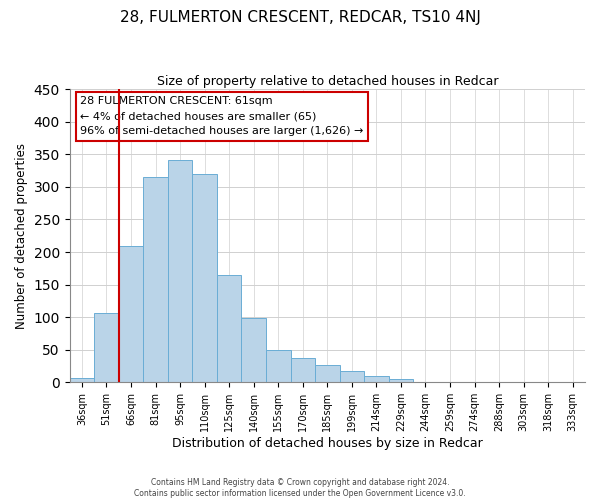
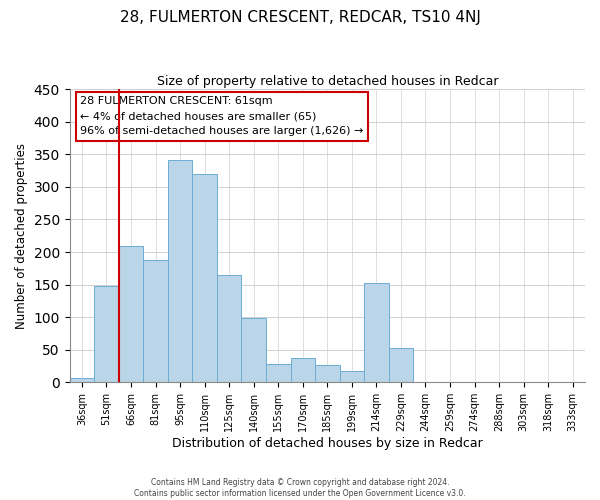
51sqm: 107 -> 148
81sqm: 315 -> 188
155sqm: 50 -> 28
214sqm: 10 -> 152
229sqm: 5 -> 52
